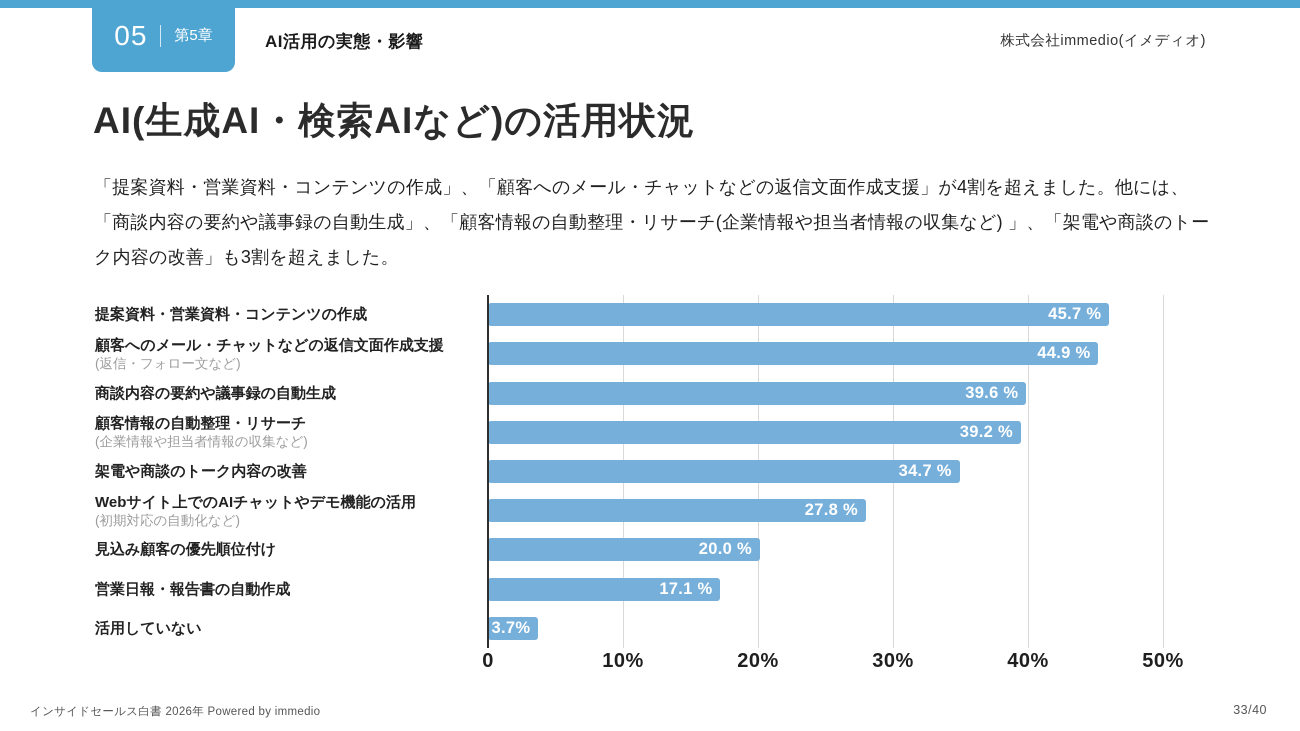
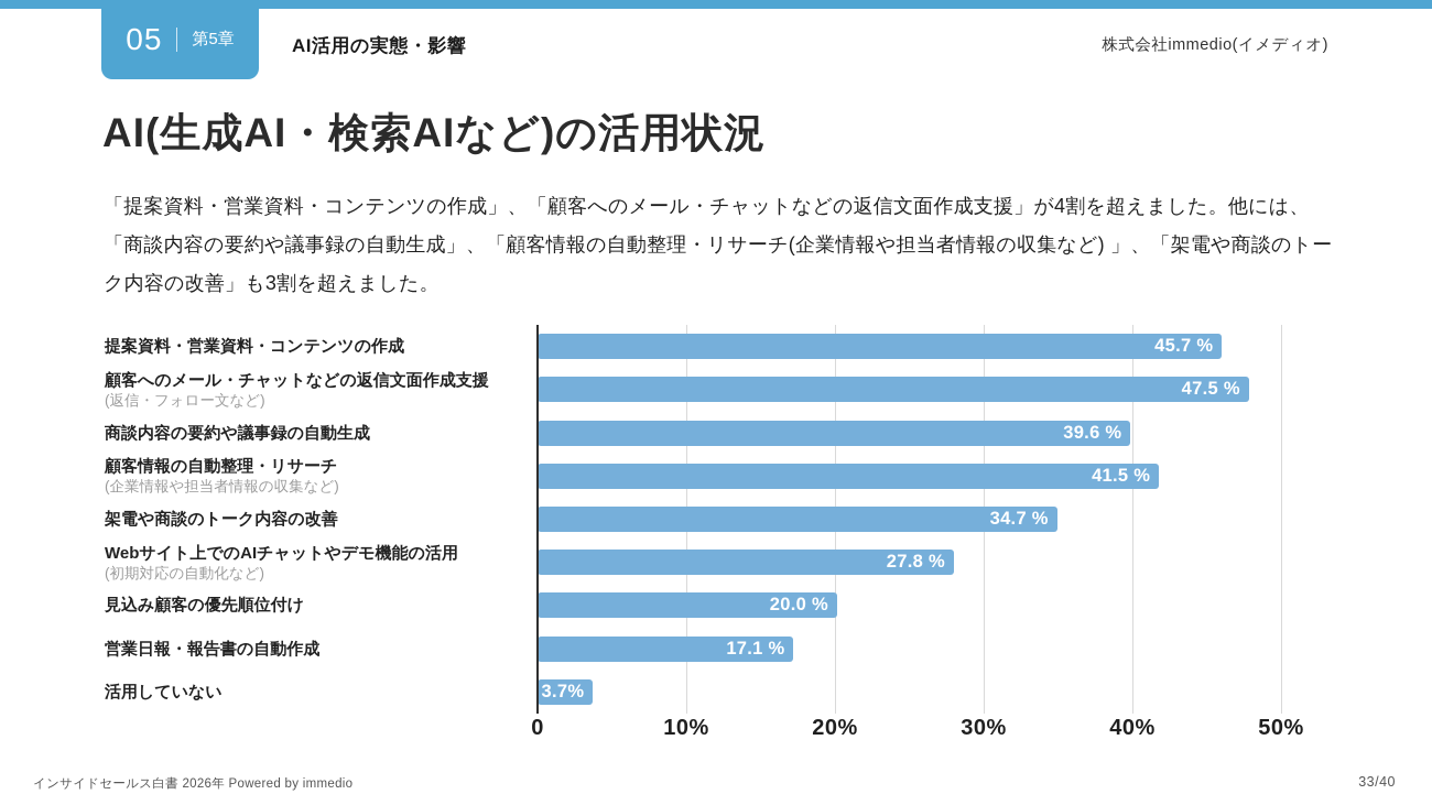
顧客へのメール・チャットなどの返信文面作成支援: 44.9 -> 47.5
顧客情報の自動整理・リサーチ: 39.2 -> 41.5
